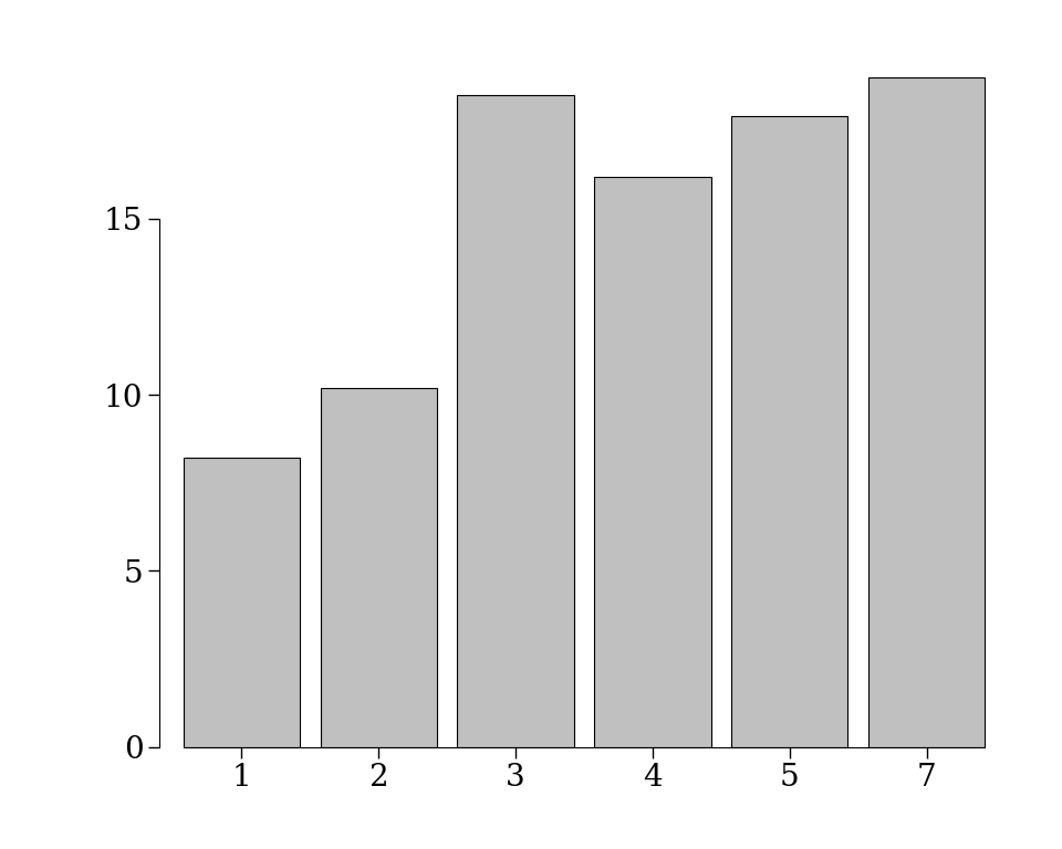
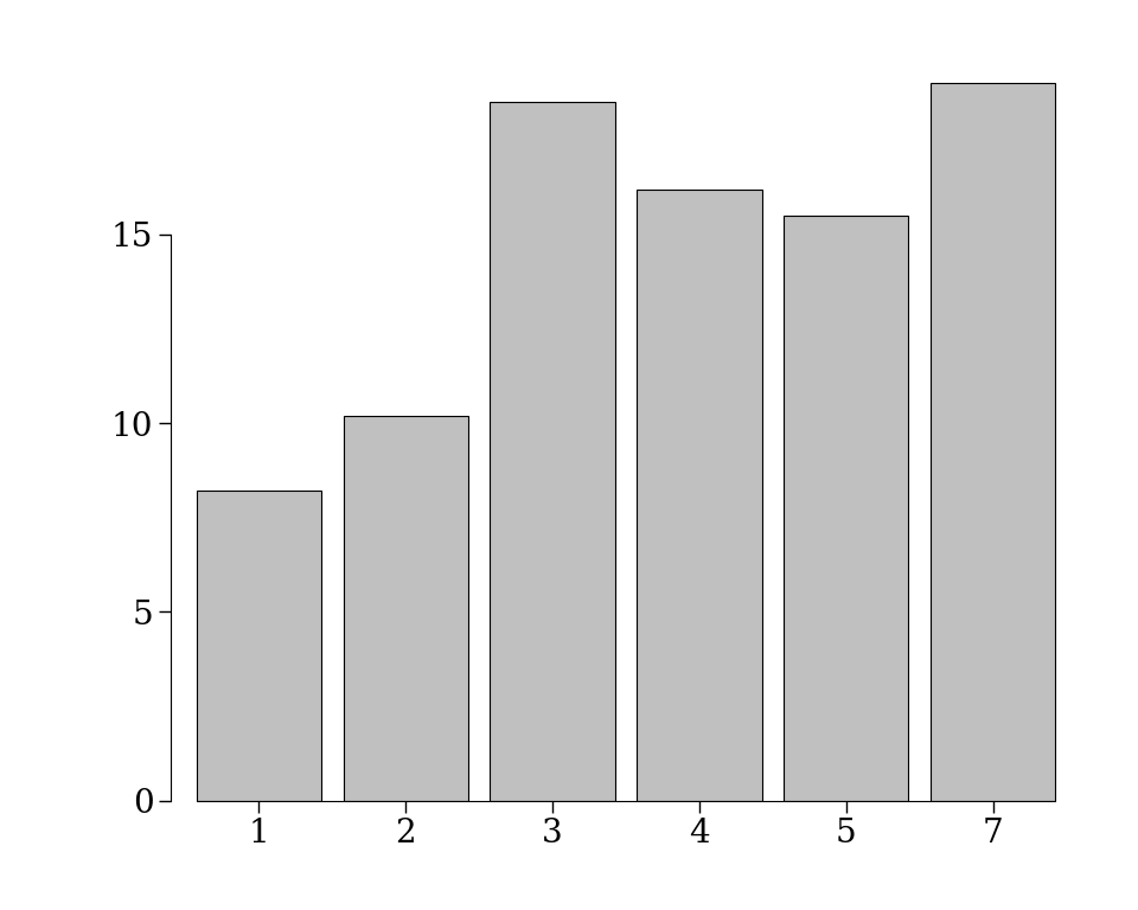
5: 17.9 -> 15.5
